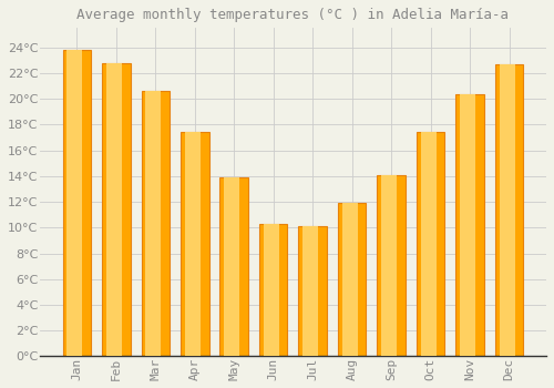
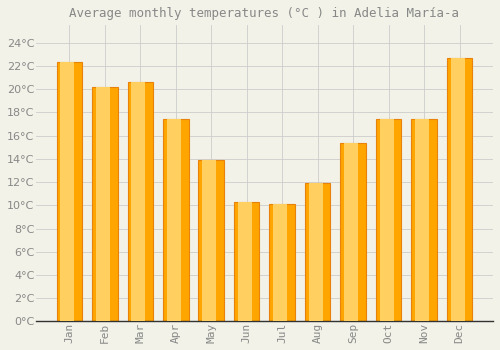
Jan: 23.8°C -> 22.3°C
Feb: 22.8°C -> 20.2°C
Sep: 14.1°C -> 15.4°C
Nov: 20.4°C -> 17.4°C
